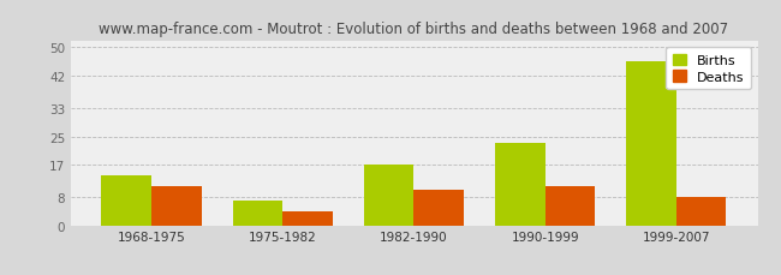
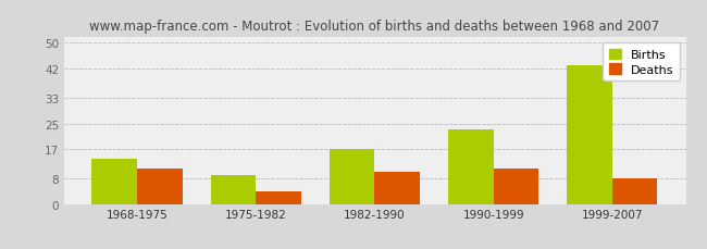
Births/1975-1982: 7 -> 9
Births/1999-2007: 46 -> 43
